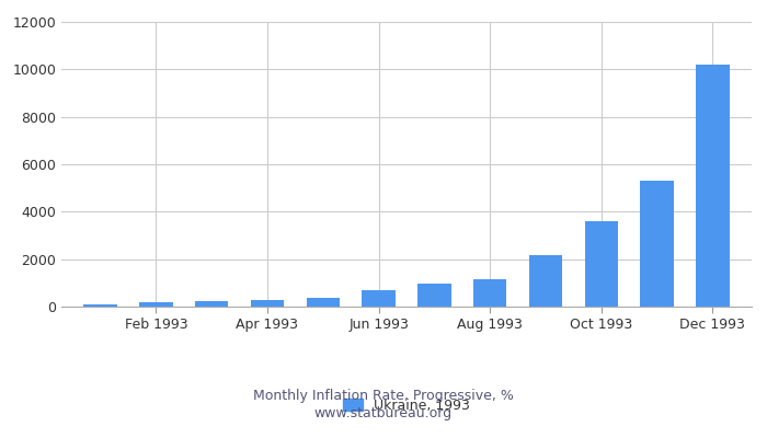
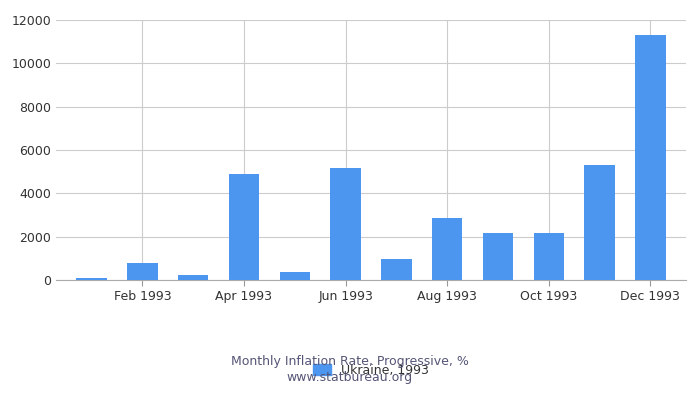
Feb 1993: 170 -> 800
Apr 1993: 290 -> 4900
Jun 1993: 670 -> 5150
Aug 1993: 1170 -> 2850
Oct 1993: 3620 -> 2150
Dec 1993: 10200 -> 11300
